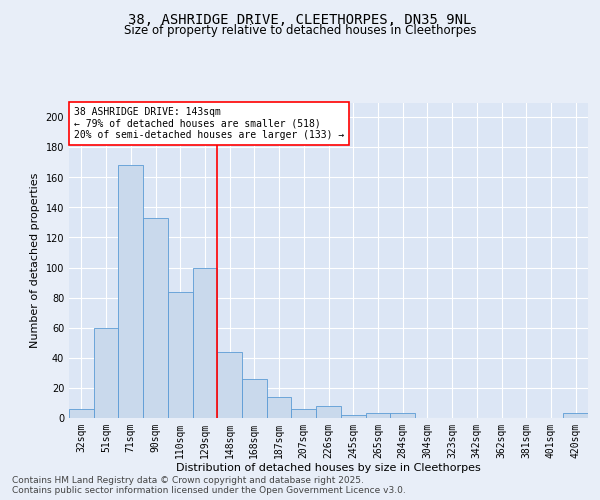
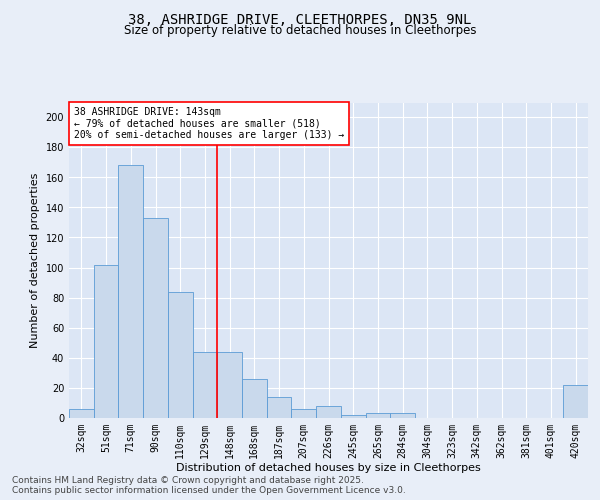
51sqm: 60 -> 102
129sqm: 100 -> 44
420sqm: 3 -> 22
